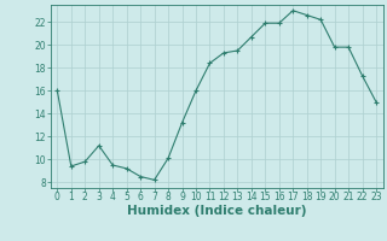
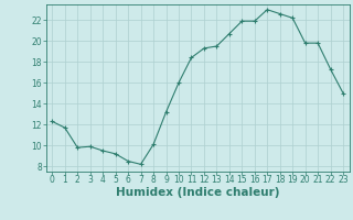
0: 16.0 -> 12.3
1: 9.4 -> 11.7
3: 11.2 -> 9.9
